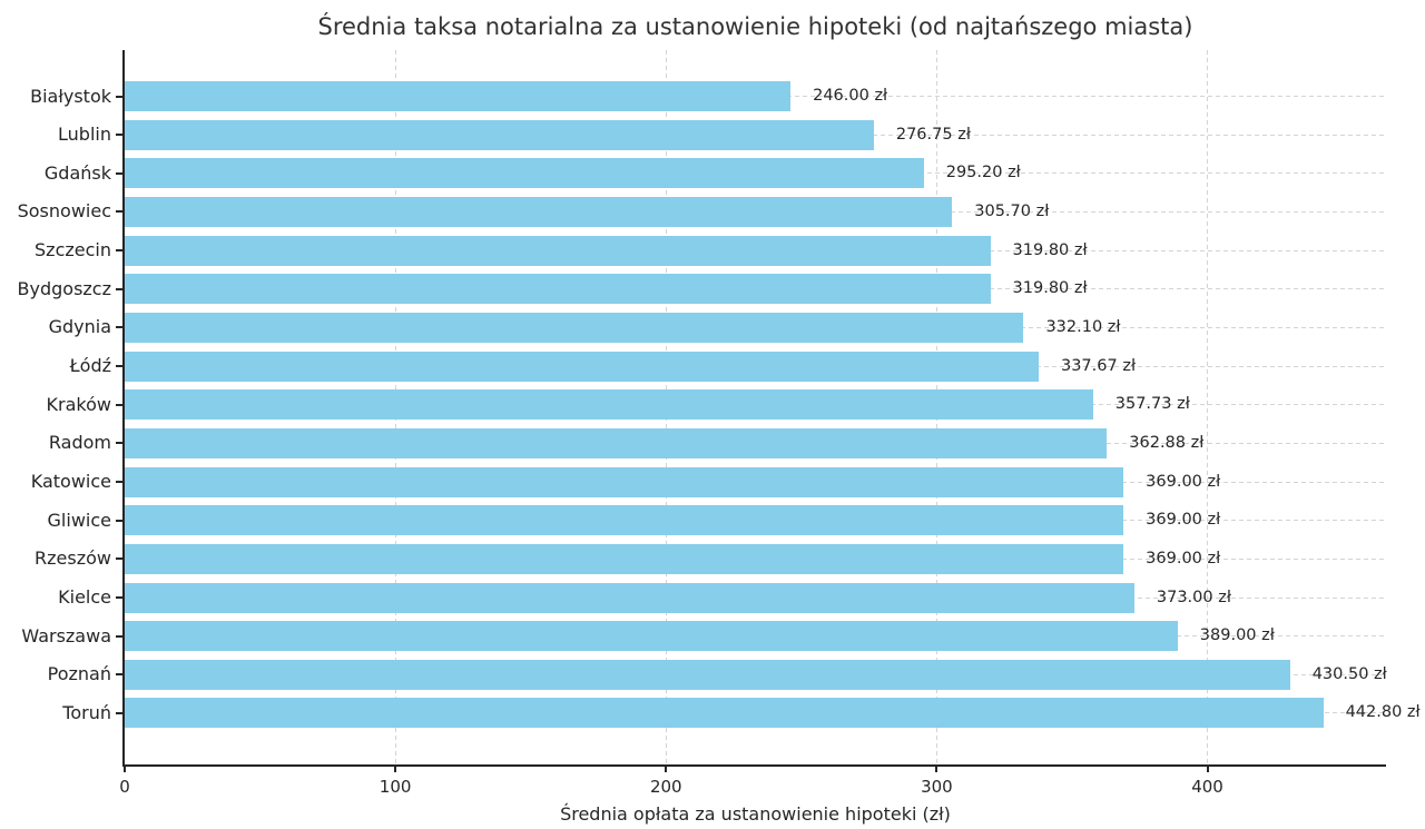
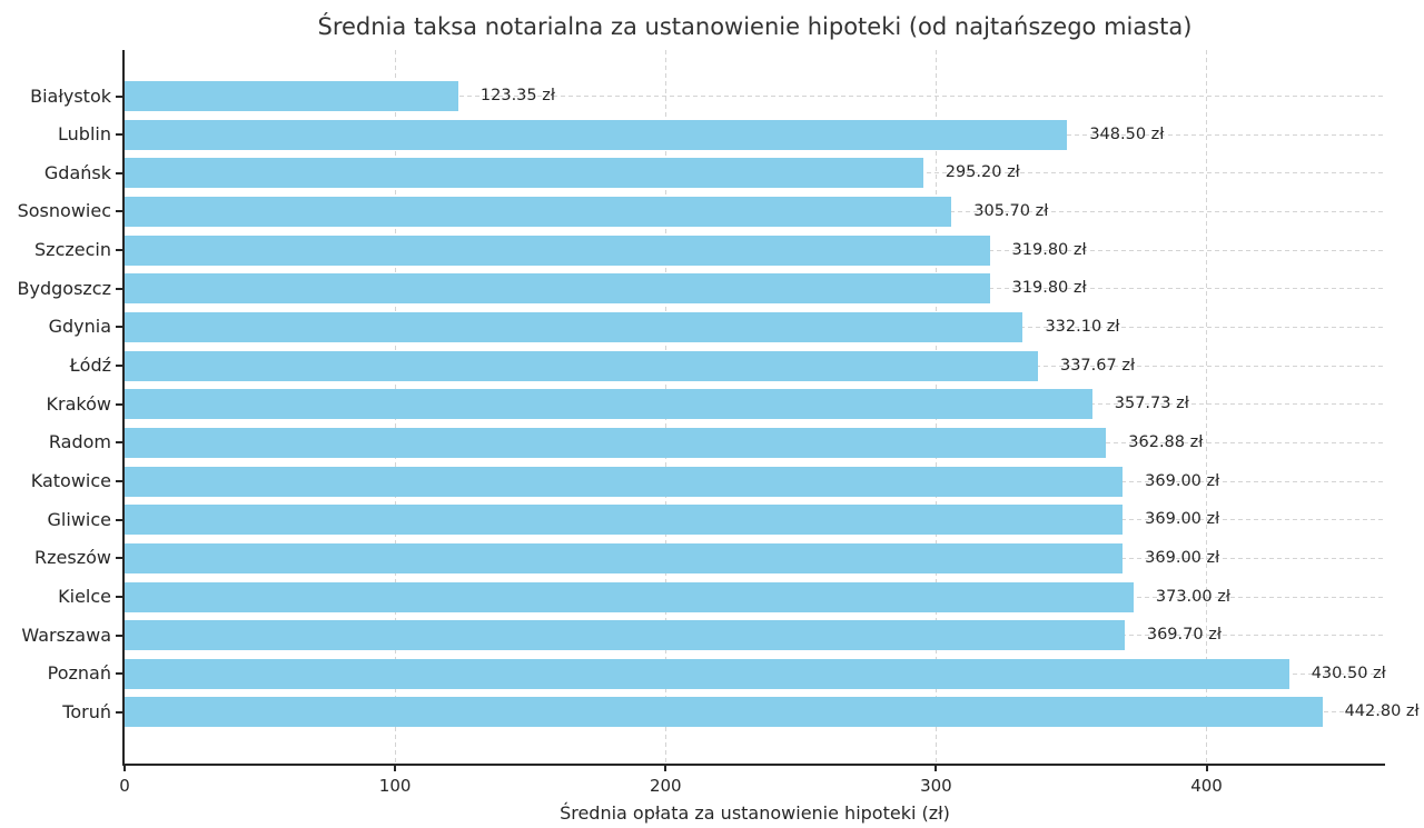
Białystok: 246.00 -> 123.35
Lublin: 276.75 -> 348.50
Warszawa: 389.00 -> 369.70
